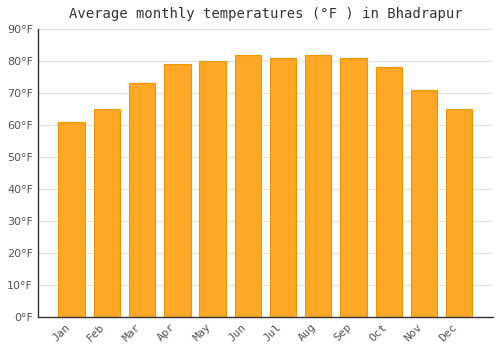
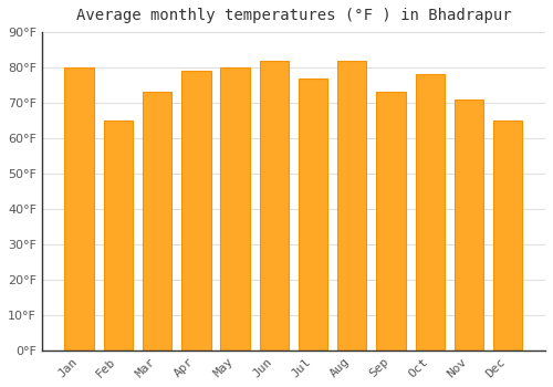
Jan: 61°F -> 80°F
Jul: 81°F -> 77°F
Sep: 81°F -> 73°F
